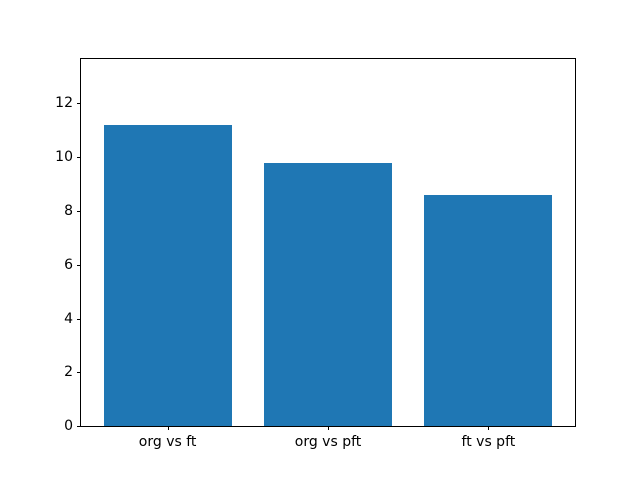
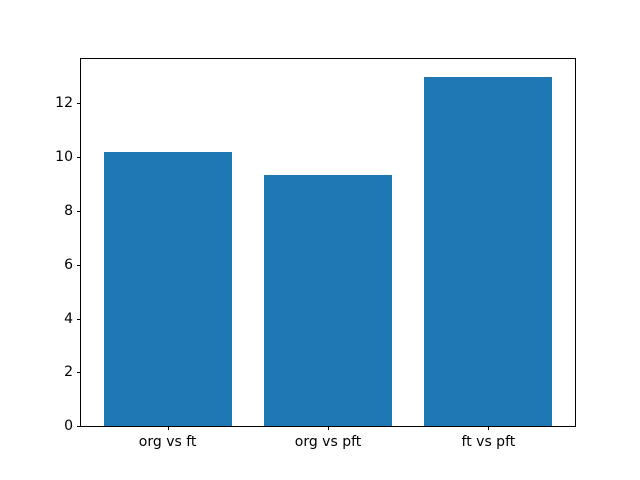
org vs ft: 11.2 -> 10.2
org vs pft: 9.8 -> 9.3
ft vs pft: 8.6 -> 13.0
